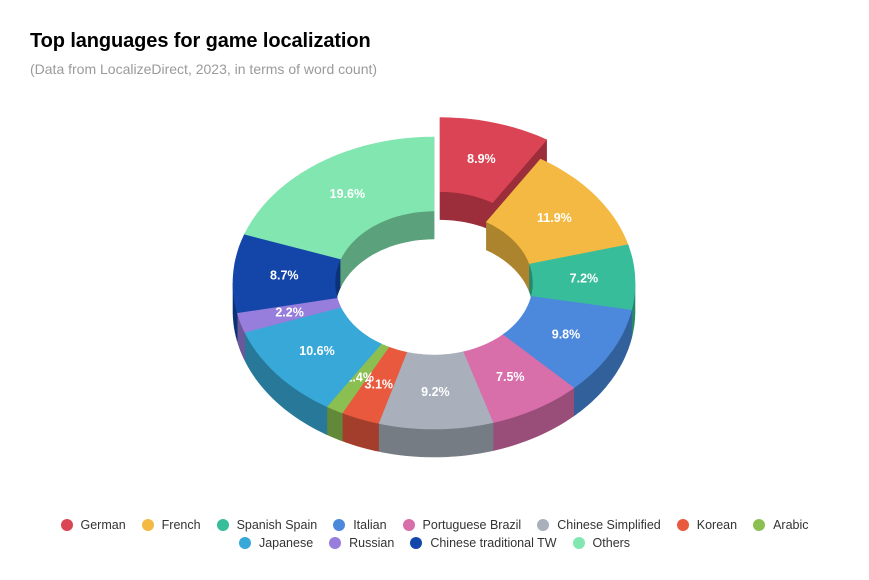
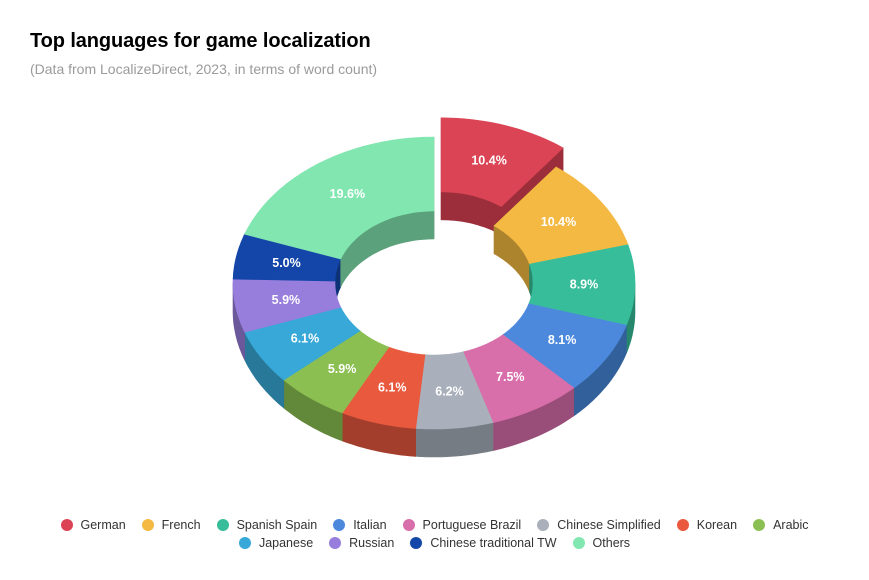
German: 8.9% -> 10.4%
French: 11.9% -> 10.4%
Spanish Spain: 7.2% -> 8.9%
Italian: 9.8% -> 8.1%
Chinese Simplified: 9.2% -> 6.2%
Korean: 3.1% -> 6.1%
Arabic: 1.4% -> 5.9%
Japanese: 10.6% -> 6.1%
Russian: 2.2% -> 5.9%
Chinese traditional TW: 8.7% -> 5.0%
